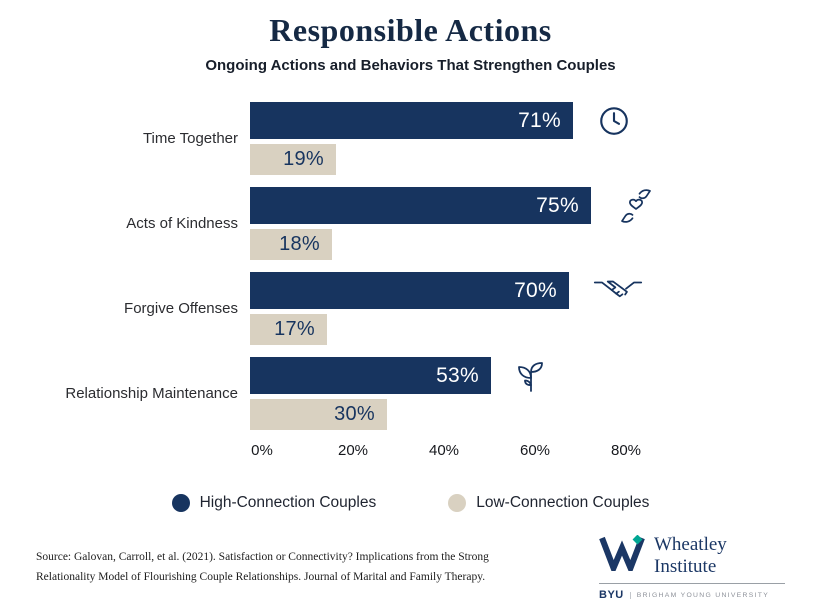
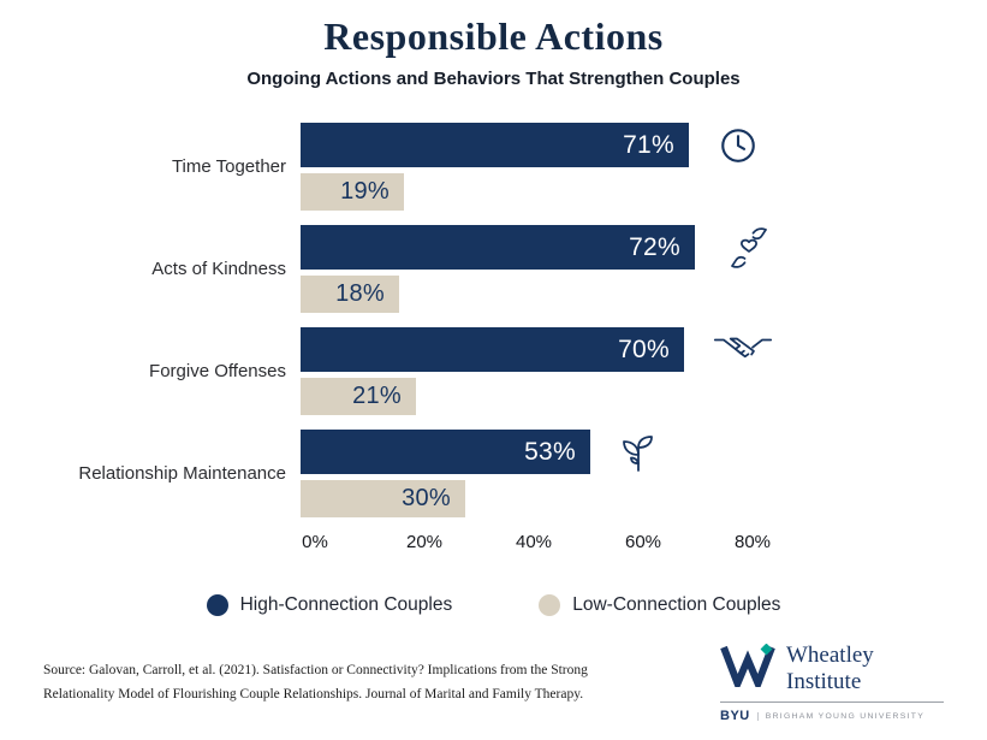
High-Connection Couples/Acts of Kindness: 75% -> 72%
Low-Connection Couples/Forgive Offenses: 17% -> 21%
